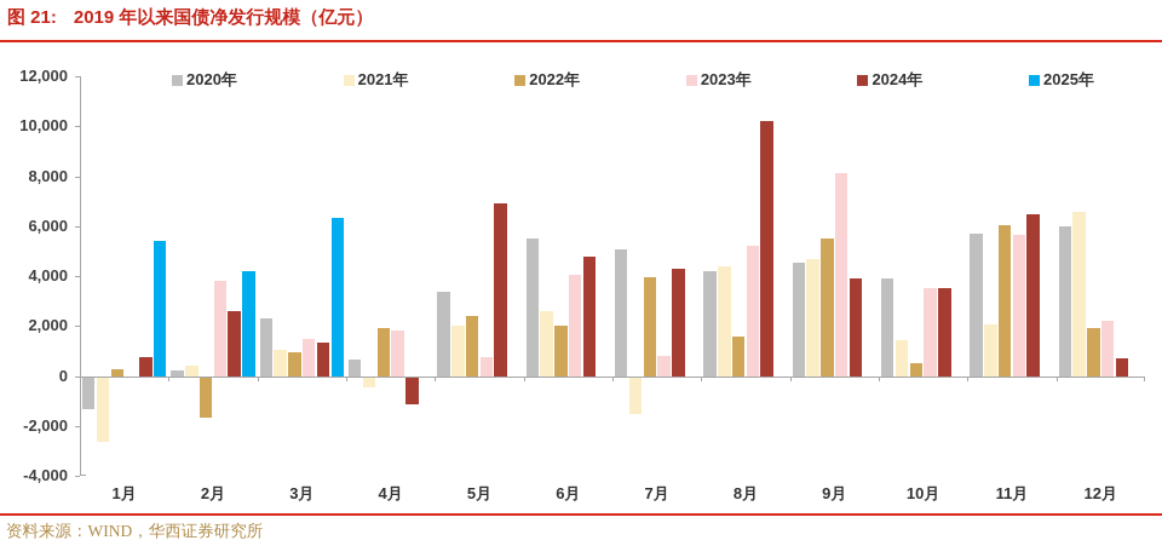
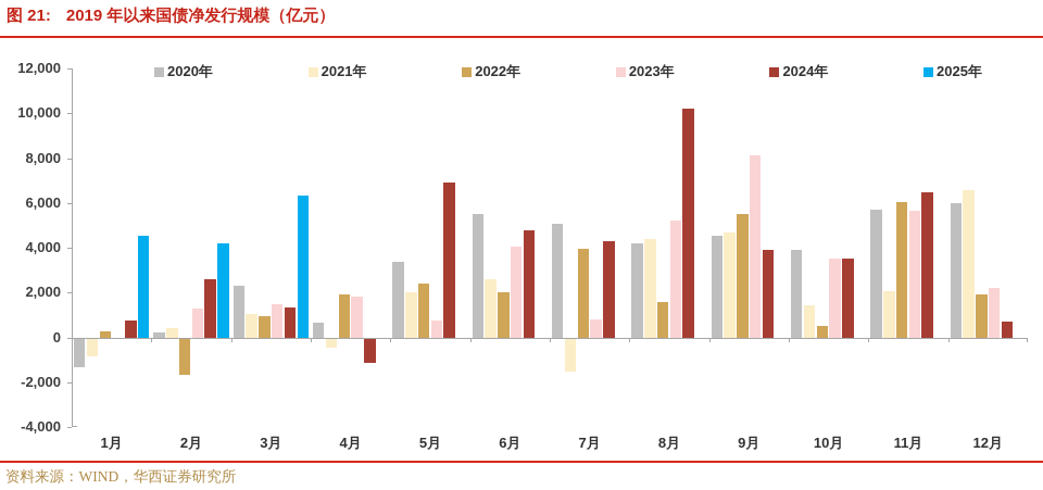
2021年/1月: -2600 -> -800
2025年/1月: 5400 -> 4600
2023年/2月: 3800 -> 1300
